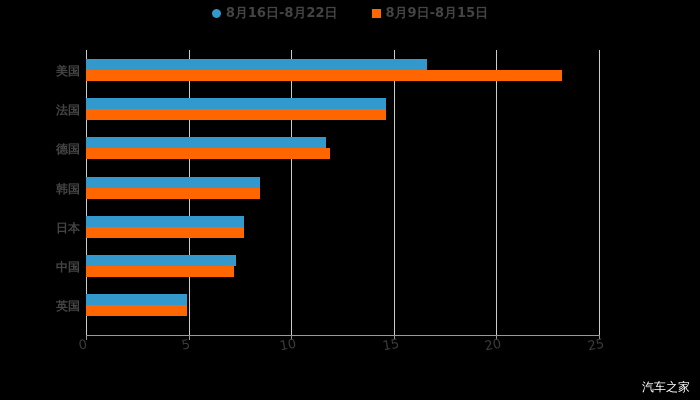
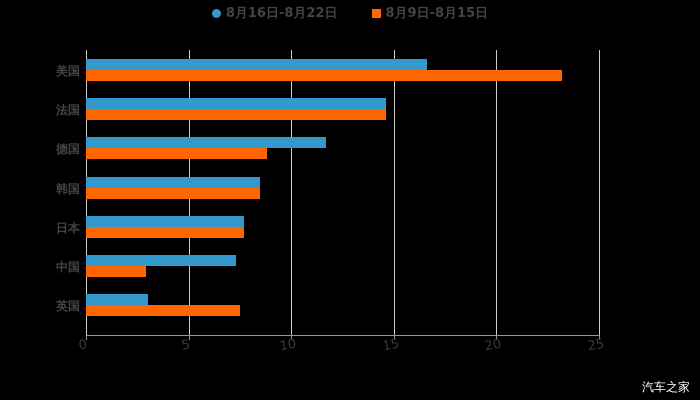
8月9日-8月15日/德国: 11.9 -> 8.8
8月9日-8月15日/中国: 7.2 -> 2.9
8月16日-8月22日/英国: 4.9 -> 3.0
8月9日-8月15日/英国: 4.9 -> 7.5
